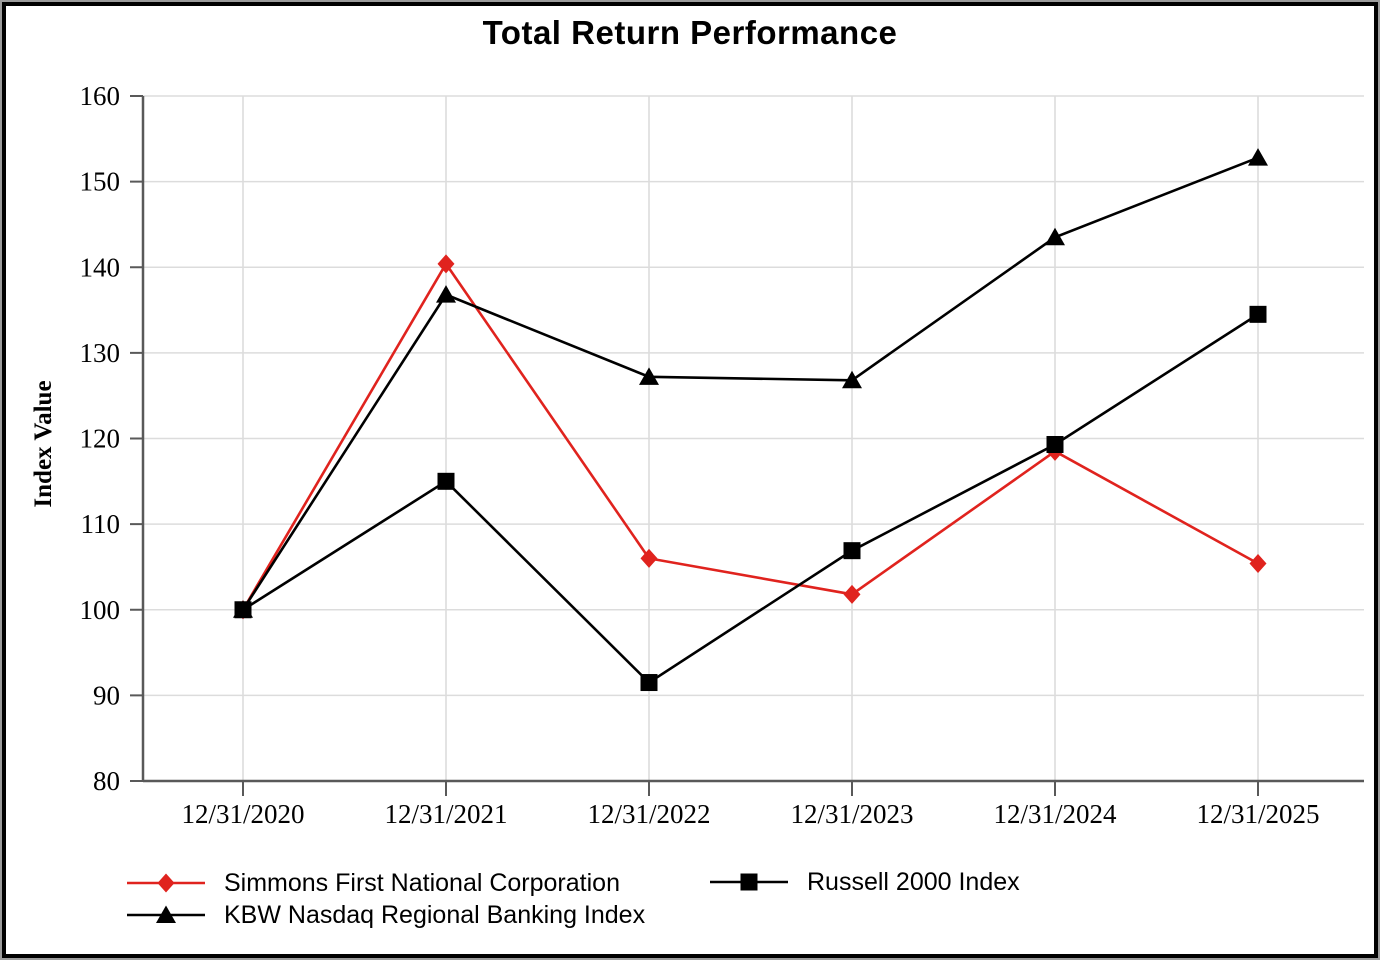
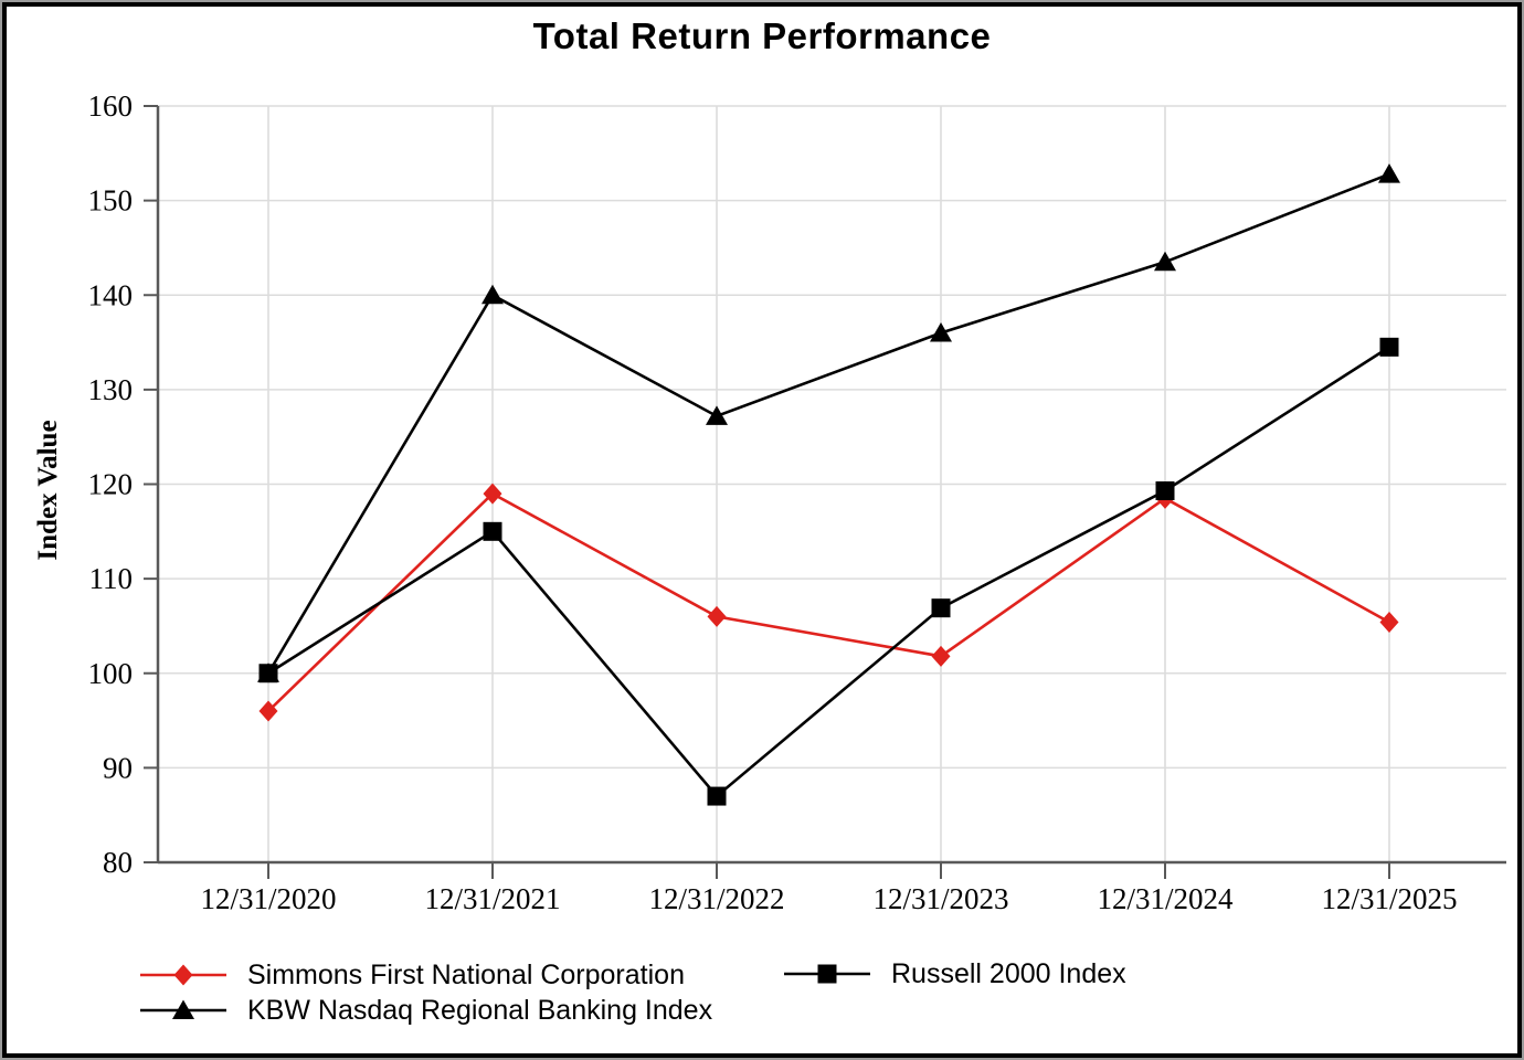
Simmons First National Corporation/12/31/2020: 100 -> 96
Simmons First National Corporation/12/31/2021: 140 -> 119
KBW Nasdaq Regional Banking Index/12/31/2021: 137 -> 140
Russell 2000 Index/12/31/2022: 92 -> 87
KBW Nasdaq Regional Banking Index/12/31/2023: 127 -> 136
